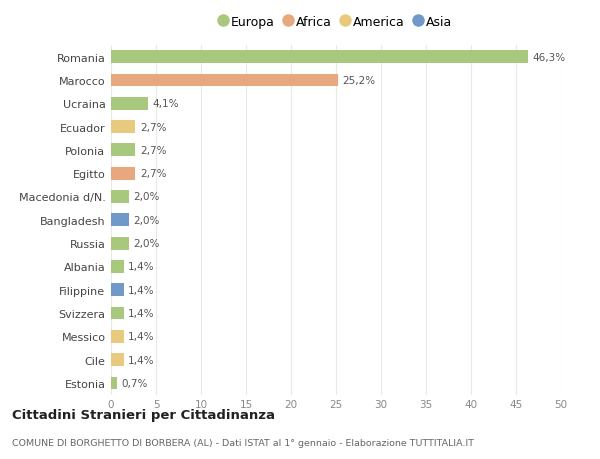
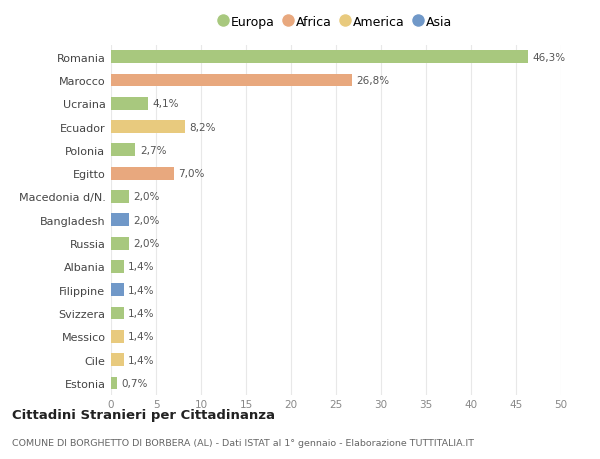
Marocco: 25,2% -> 26,8%
Ecuador: 2,7% -> 8,2%
Egitto: 2,7% -> 7,0%
